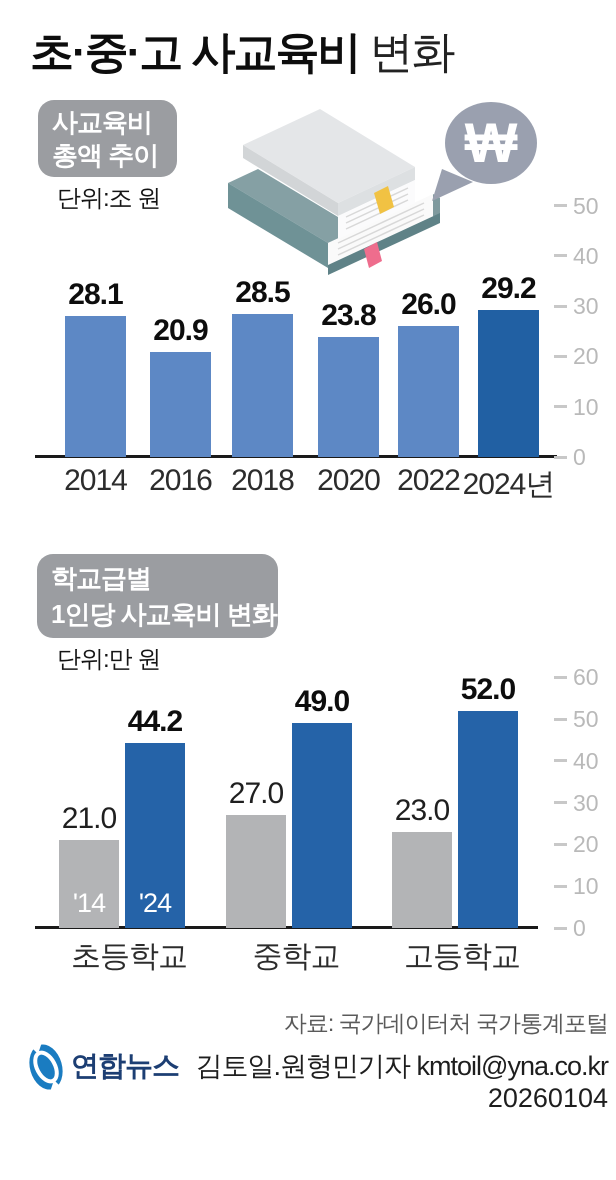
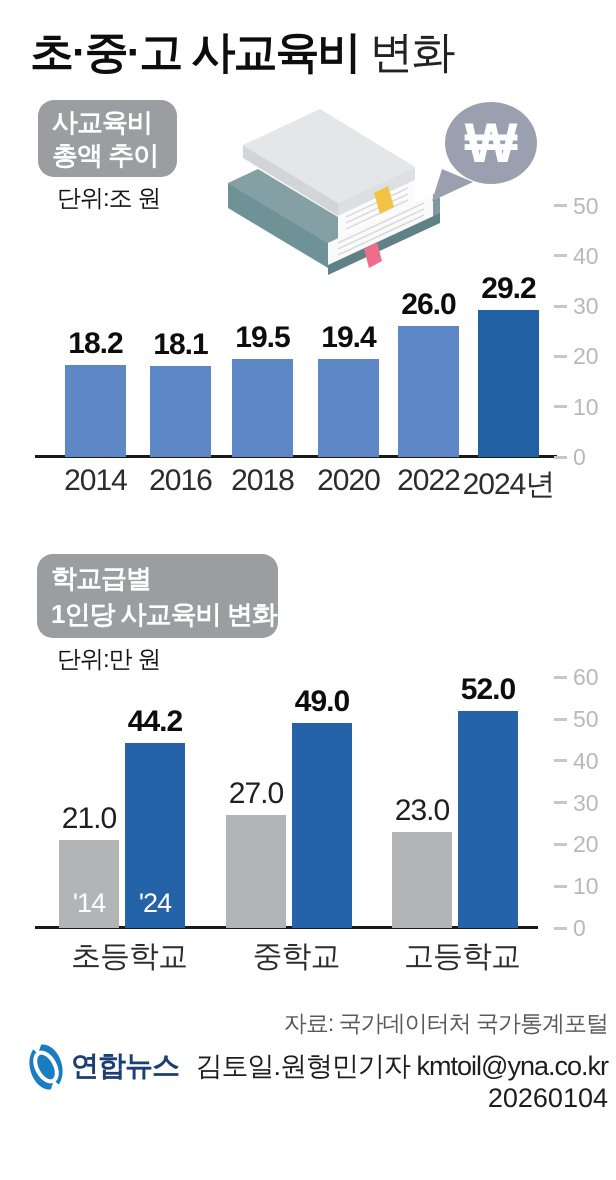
사교육비 총액 추이/2014: 28.1 -> 18.2
사교육비 총액 추이/2016: 20.9 -> 18.1
사교육비 총액 추이/2018: 28.5 -> 19.5
사교육비 총액 추이/2020: 23.8 -> 19.4
